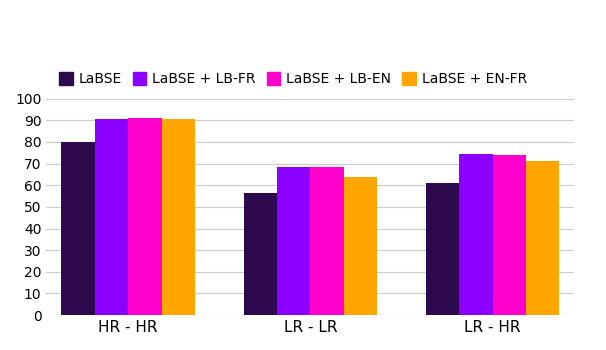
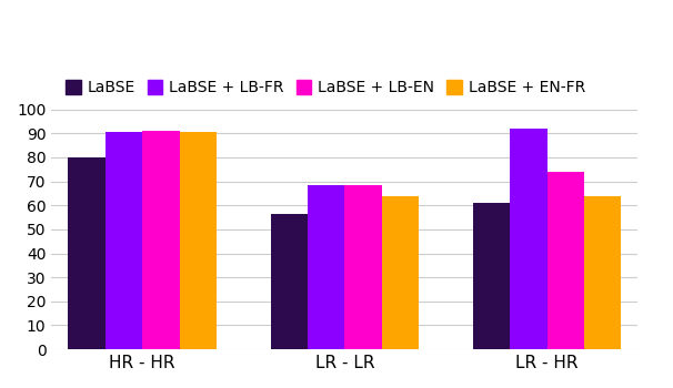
LaBSE + LB-FR/LR - HR: 74.5 -> 92.0
LaBSE + EN-FR/LR - HR: 71.0 -> 64.0
